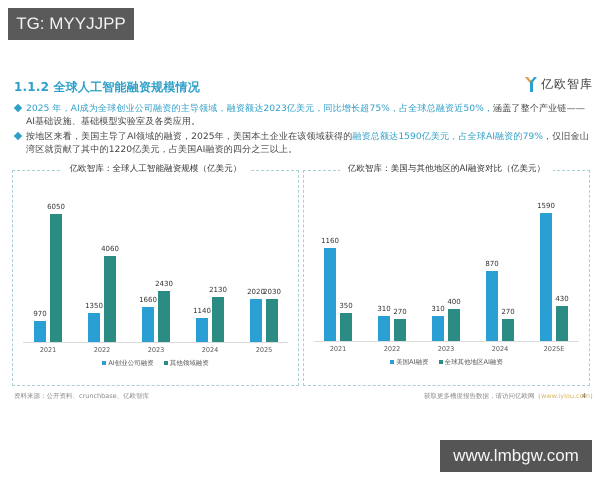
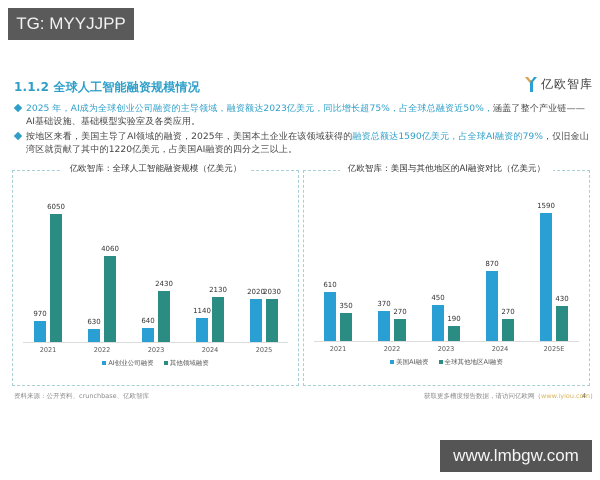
亿欧智库：全球人工智能融资规模（亿美元）/AI创业公司融资/2022: 1350 -> 630
亿欧智库：全球人工智能融资规模（亿美元）/AI创业公司融资/2023: 1660 -> 640
亿欧智库：美国与其他地区的AI融资对比（亿美元）/美国AI融资/2021: 1160 -> 610
亿欧智库：美国与其他地区的AI融资对比（亿美元）/美国AI融资/2022: 310 -> 370
亿欧智库：美国与其他地区的AI融资对比（亿美元）/美国AI融资/2023: 310 -> 450
亿欧智库：美国与其他地区的AI融资对比（亿美元）/全球其他地区AI融资/2023: 400 -> 190
